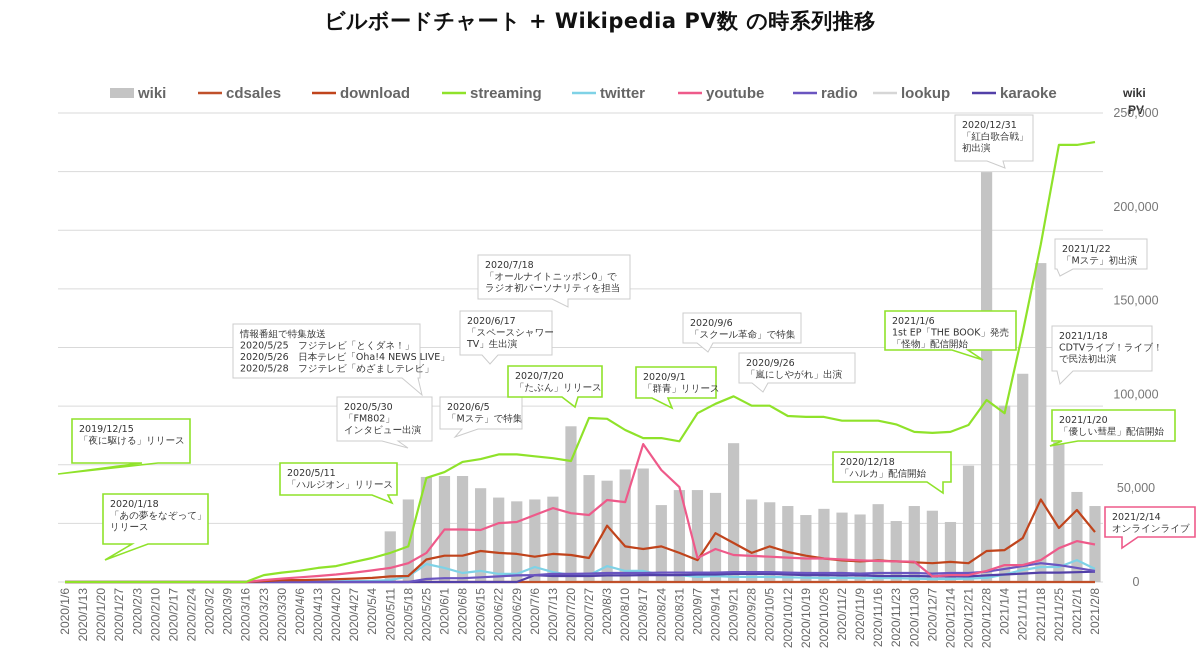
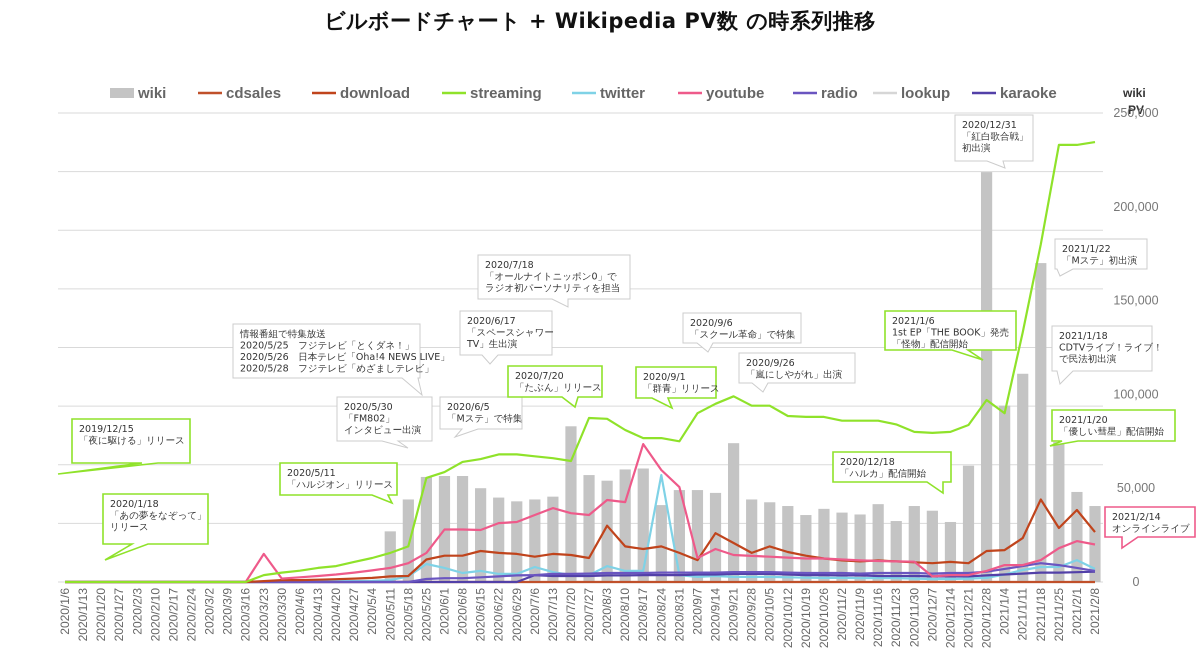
youtube/2020/3/23: 1000 -> 15000
twitter/2020/8/24: 4000 -> 57000
